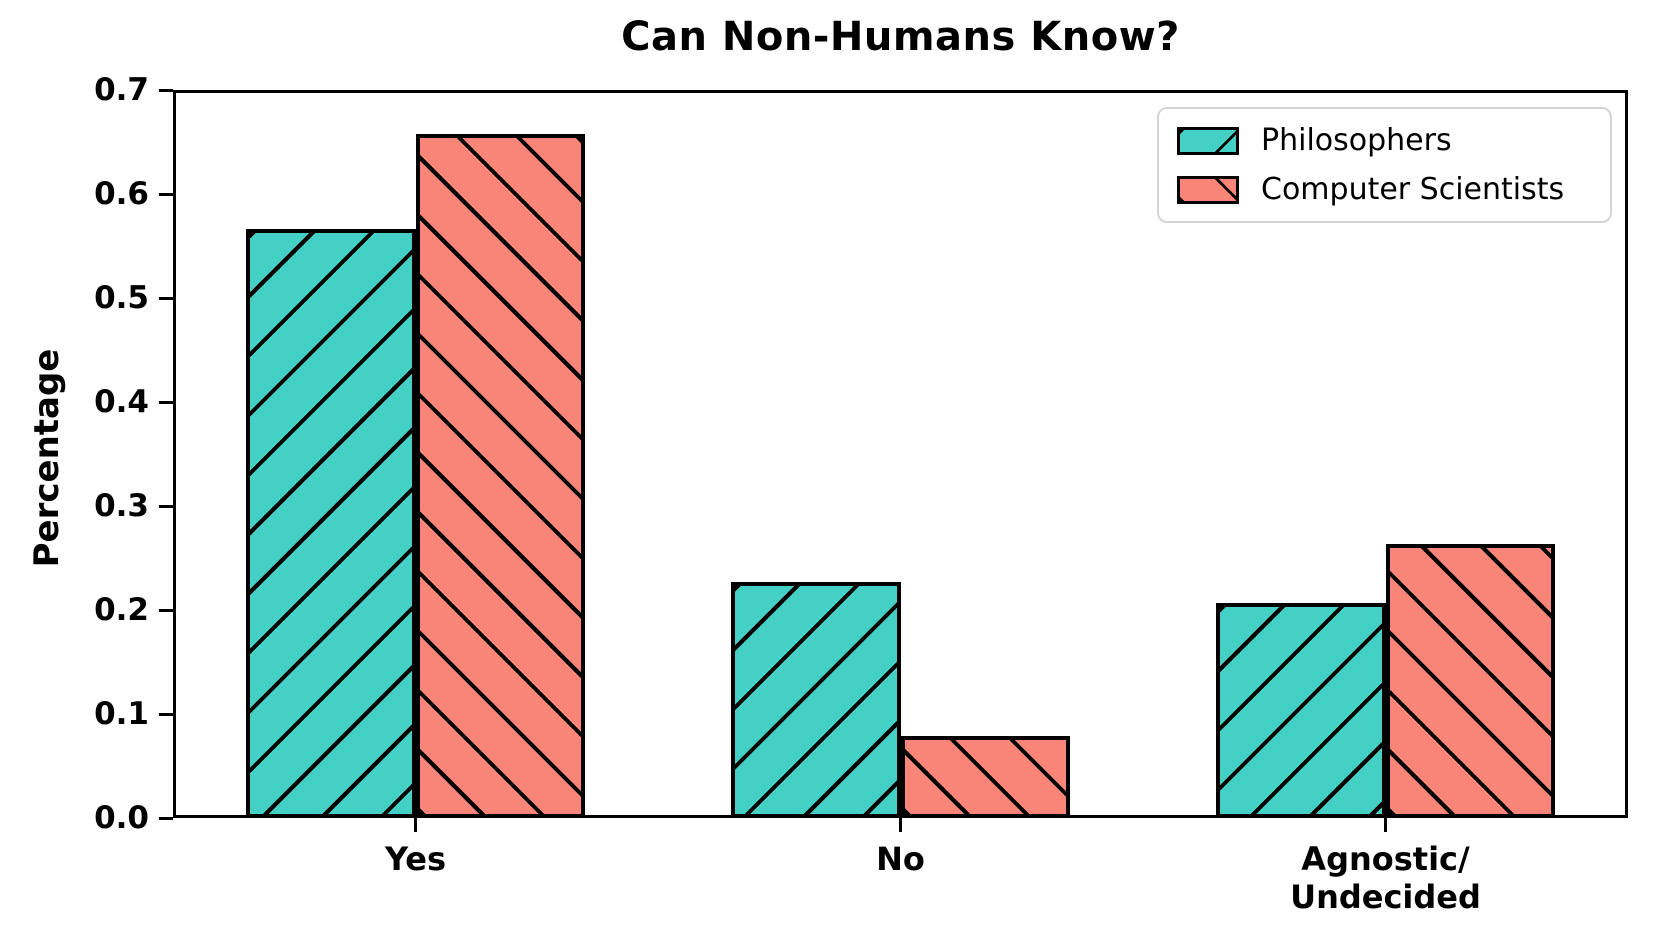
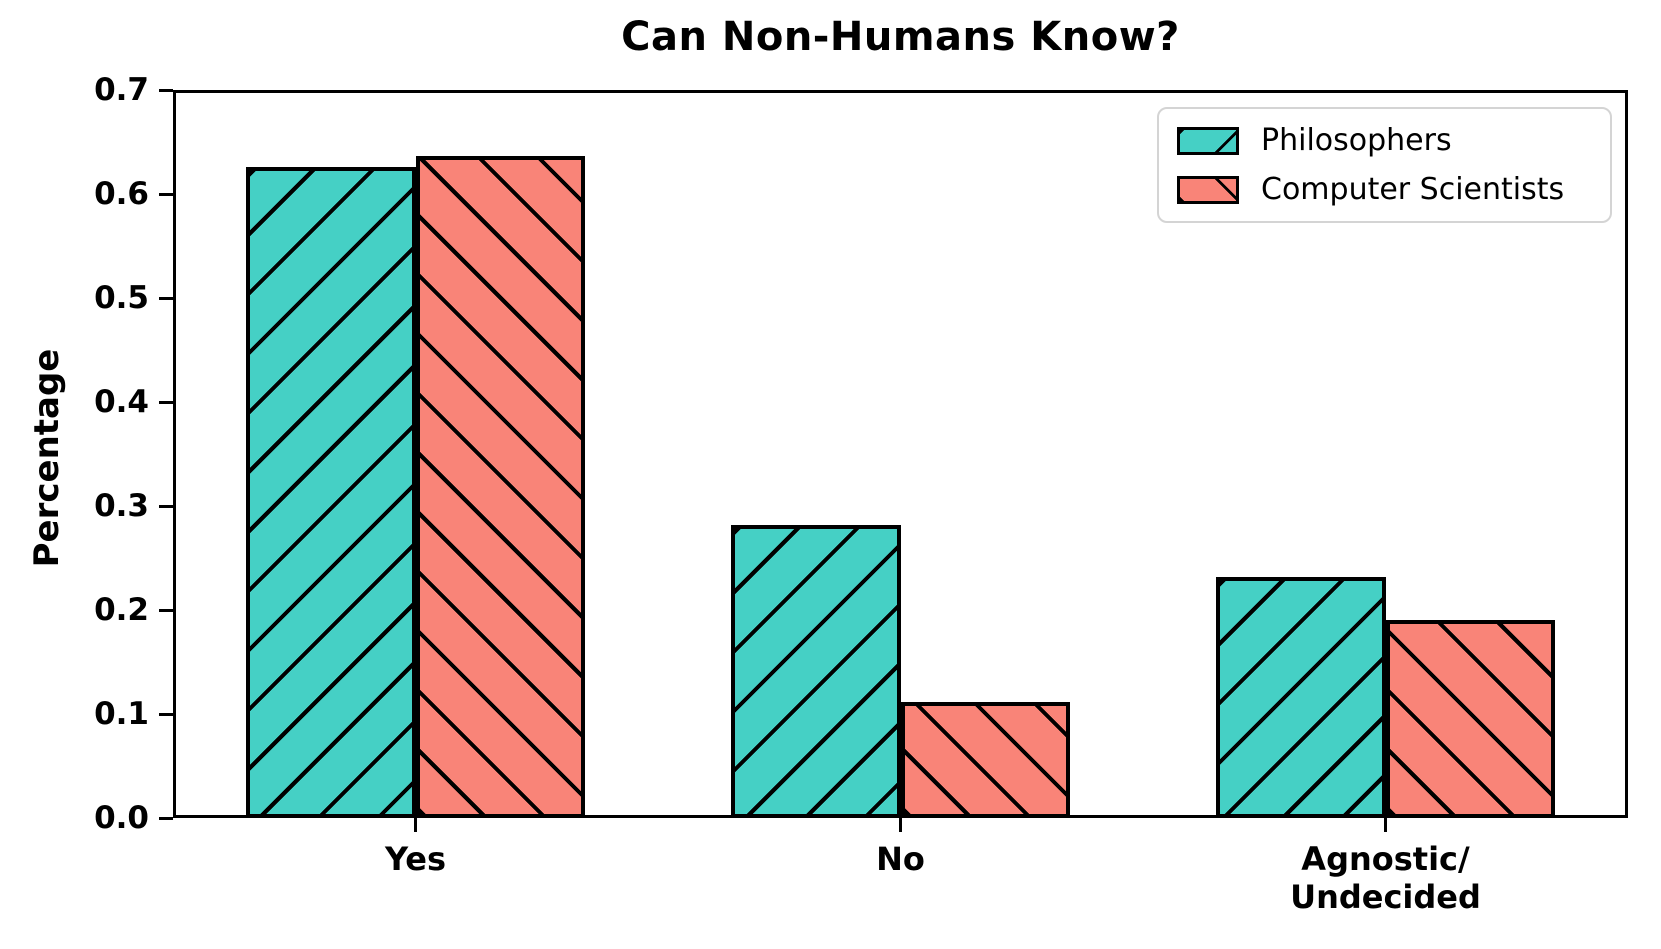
Philosophers/Yes: 0.566 -> 0.626
Computer Scientists/Yes: 0.658 -> 0.637
Philosophers/No: 0.227 -> 0.282
Computer Scientists/No: 0.079 -> 0.112
Philosophers/Agnostic/ Undecided: 0.207 -> 0.232
Computer Scientists/Agnostic/ Undecided: 0.263 -> 0.190
